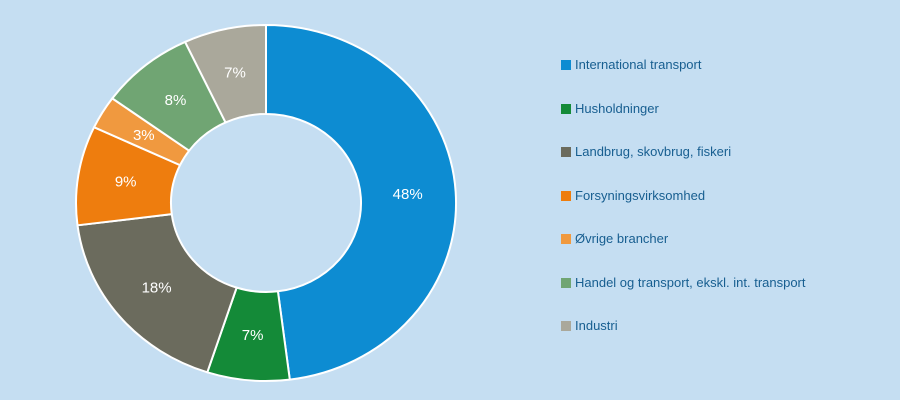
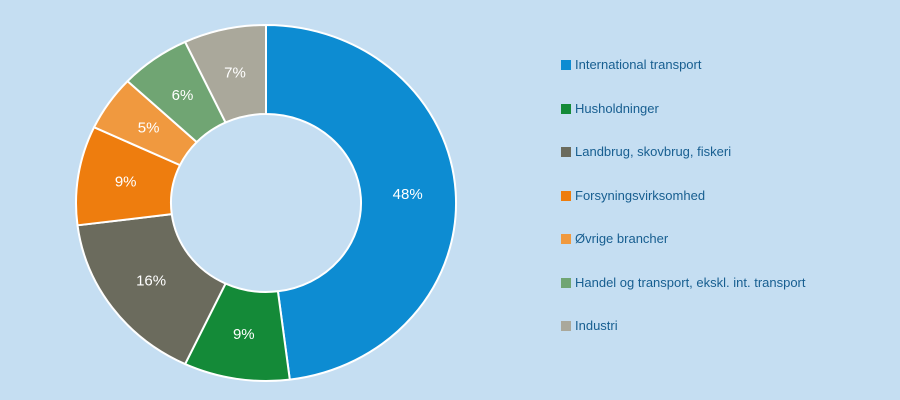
Husholdninger: 7% -> 9%
Landbrug, skovbrug, fiskeri: 18% -> 16%
Øvrige brancher: 3% -> 5%
Handel og transport, ekskl. int. transport: 8% -> 6%
